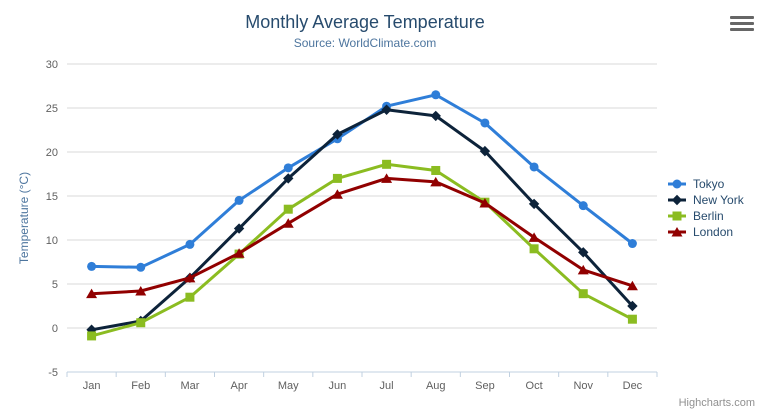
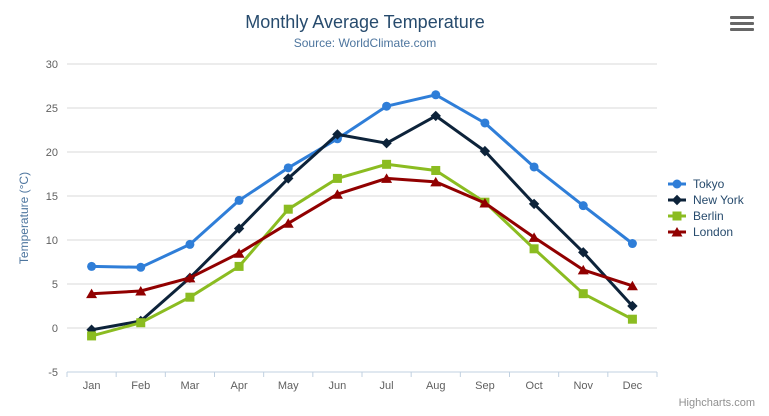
Berlin/Apr: 8 -> 7
New York/Jul: 25 -> 21
